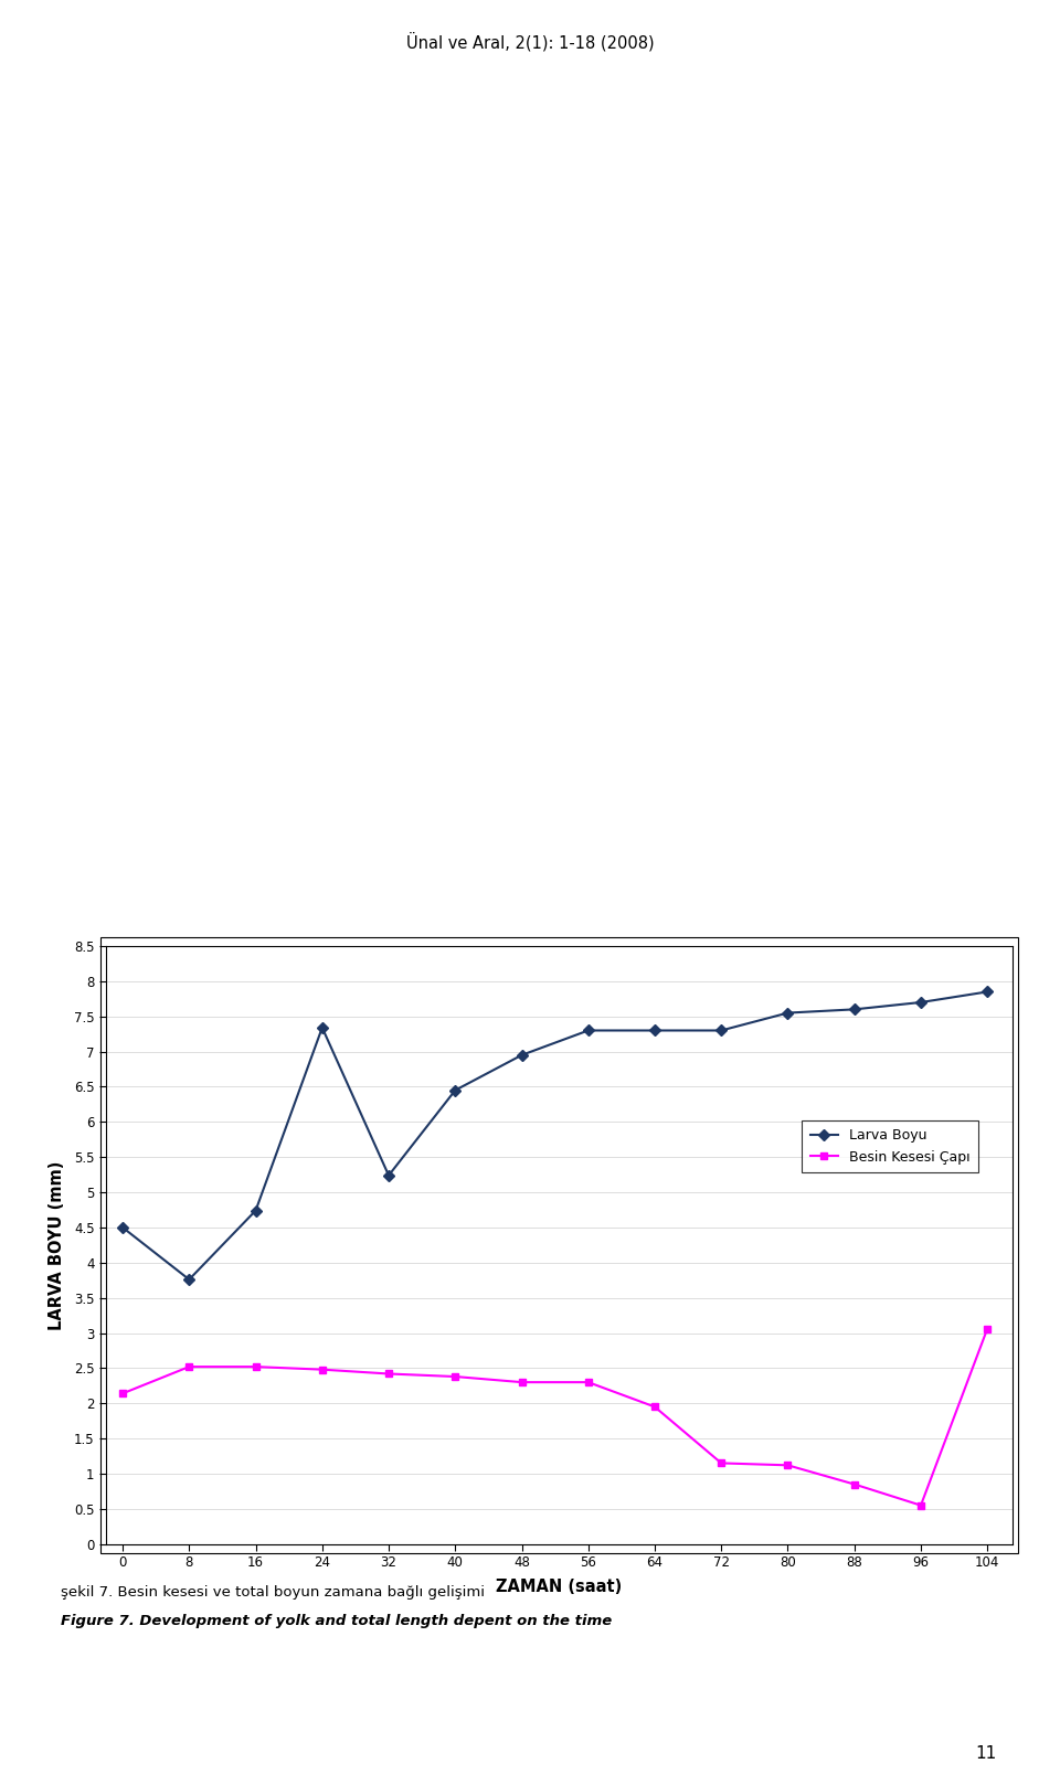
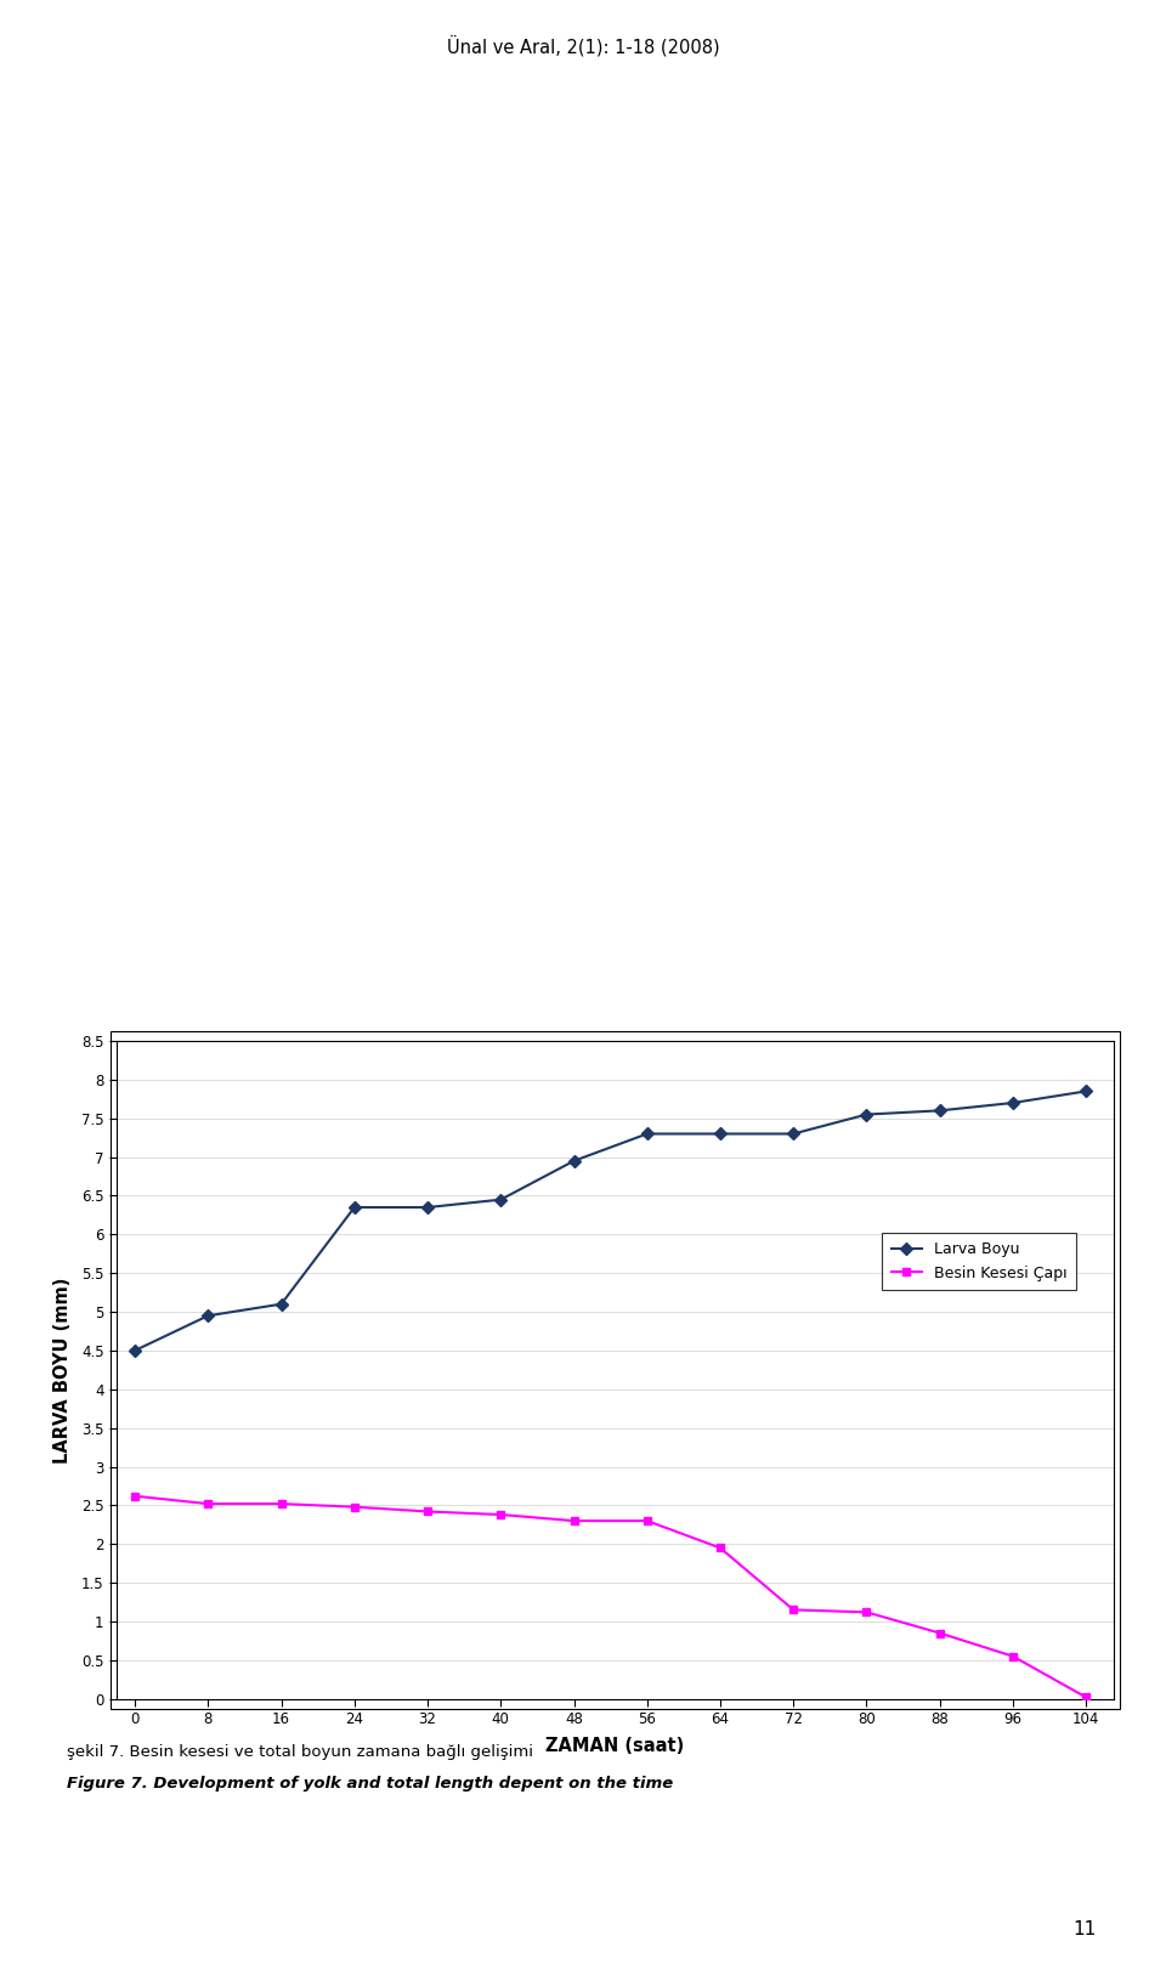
Besin Kesesi Çapı/0: 2.14 -> 2.62
Larva Boyu/8: 3.76 -> 4.95
Larva Boyu/16: 4.74 -> 5.10
Larva Boyu/24: 7.34 -> 6.35
Larva Boyu/32: 5.24 -> 6.35
Besin Kesesi Çapı/104: 3.06 -> 0.02
